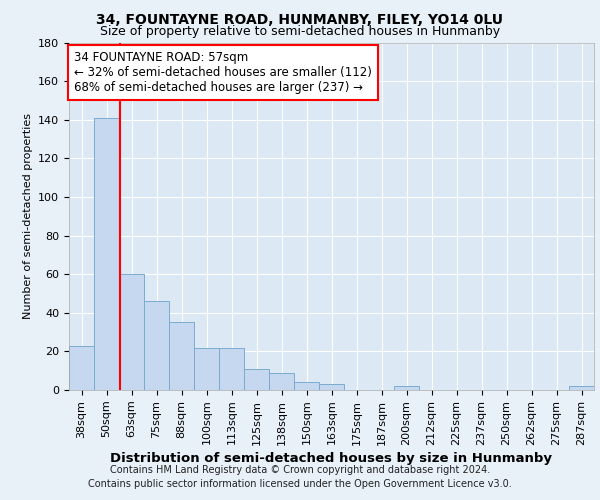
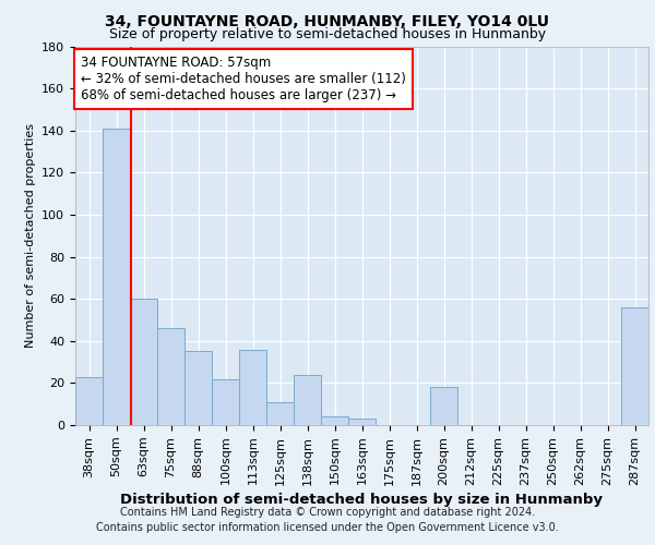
113sqm: 22 -> 36
138sqm: 9 -> 24
200sqm: 2 -> 18
287sqm: 2 -> 56
